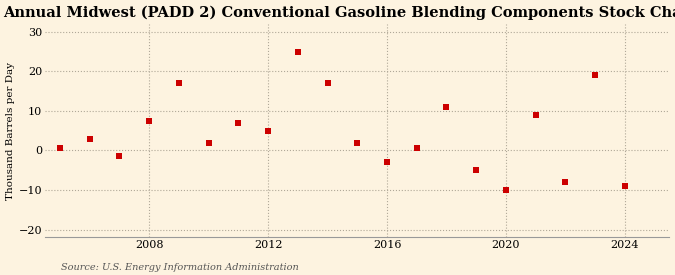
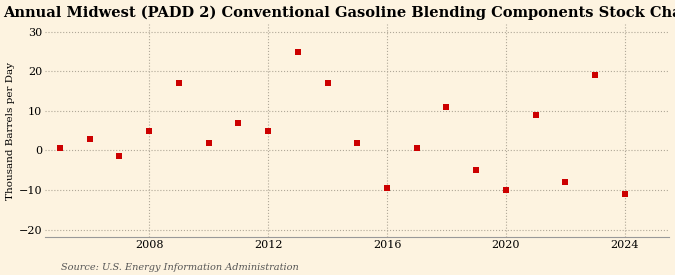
2008: 7.5 -> 5.0
2016: -3.0 -> -9.5
2024: -9.0 -> -11.0
